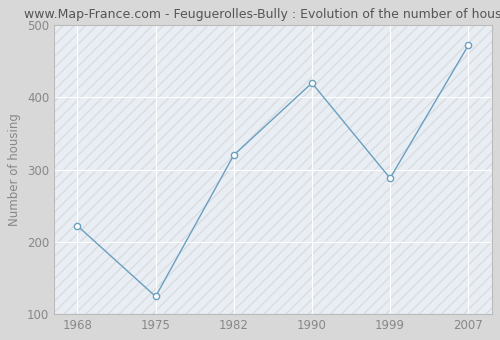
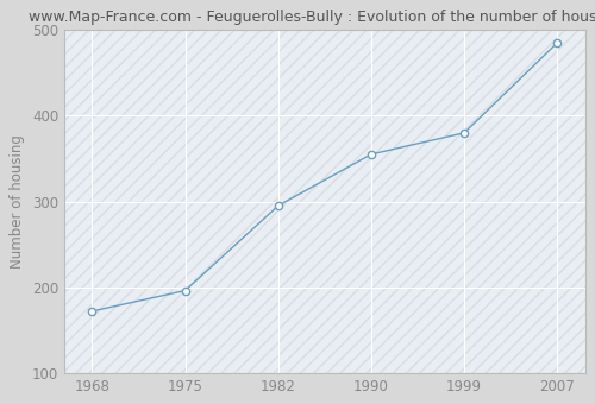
1968: 222 -> 172
1975: 124 -> 196
1982: 320 -> 295
1990: 420 -> 355
1999: 288 -> 380
2007: 472 -> 485
